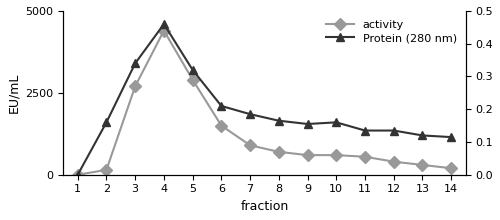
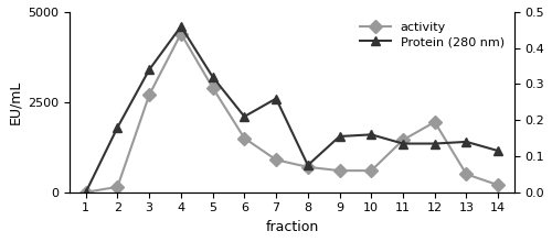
Protein (280 nm)/2: 0.160 -> 0.180
Protein (280 nm)/7: 0.185 -> 0.260
Protein (280 nm)/8: 0.165 -> 0.075
activity/11: 550 -> 1450
activity/12: 400 -> 1950
activity/13: 300 -> 500
Protein (280 nm)/13: 0.120 -> 0.140
